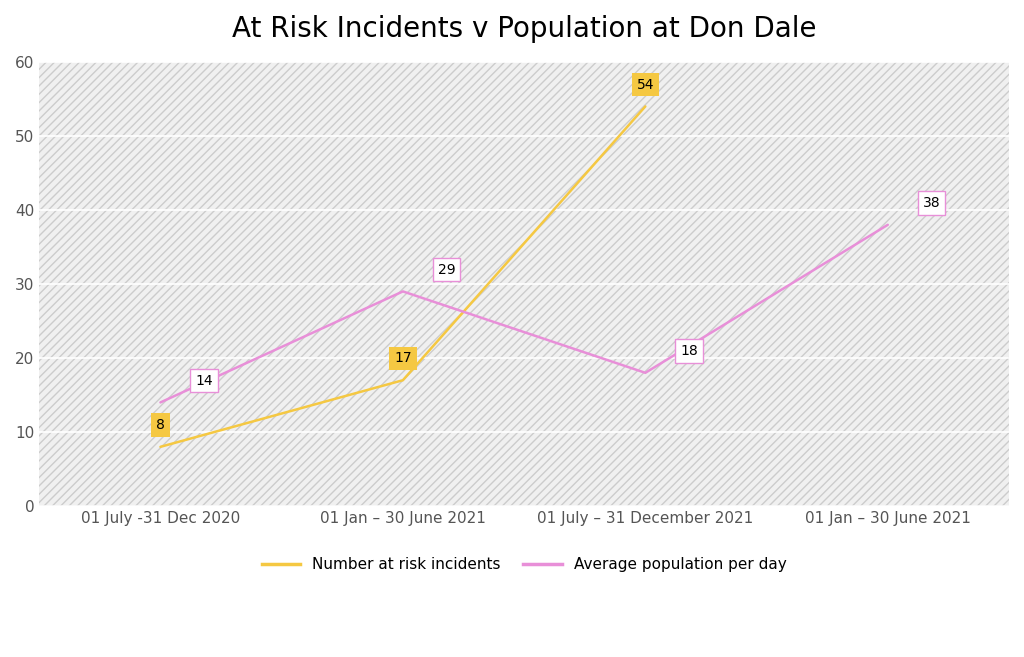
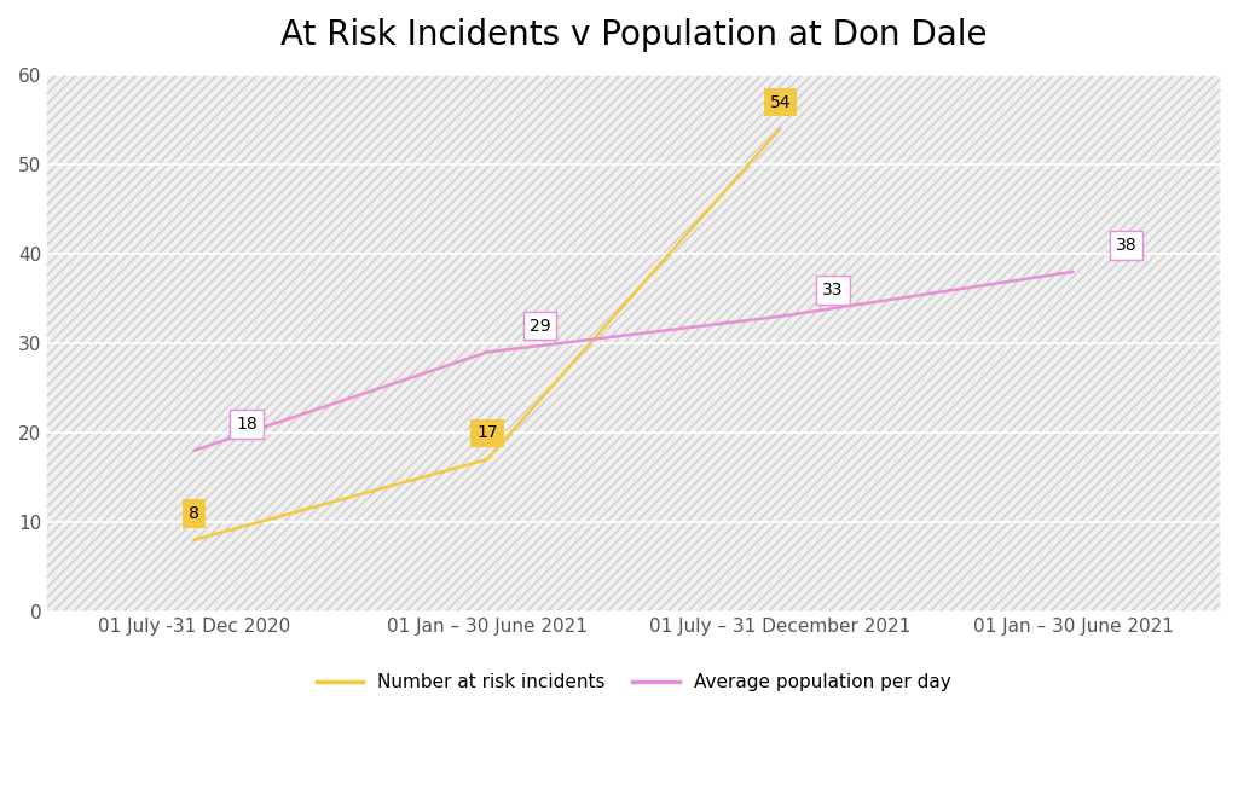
Average population per day/01 July -31 Dec 2020: 14 -> 18
Average population per day/01 July – 31 December 2021: 18 -> 33
